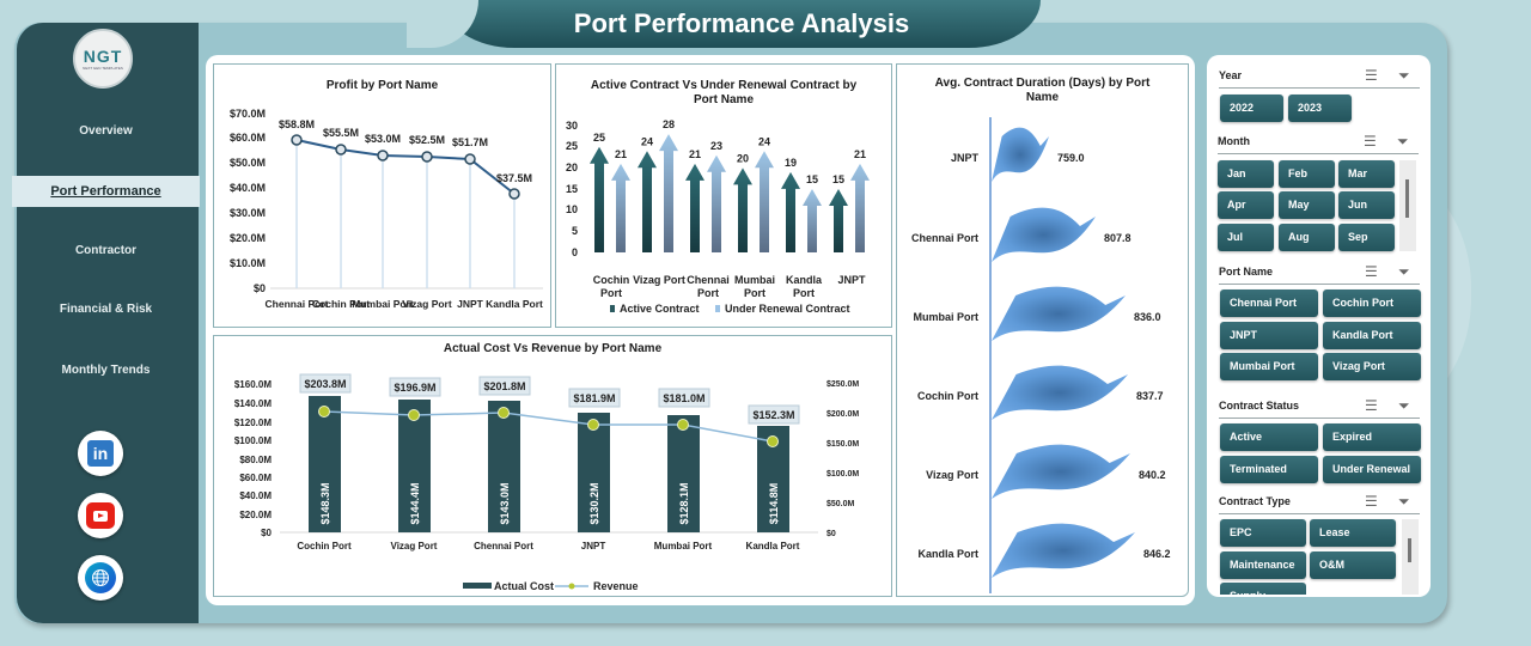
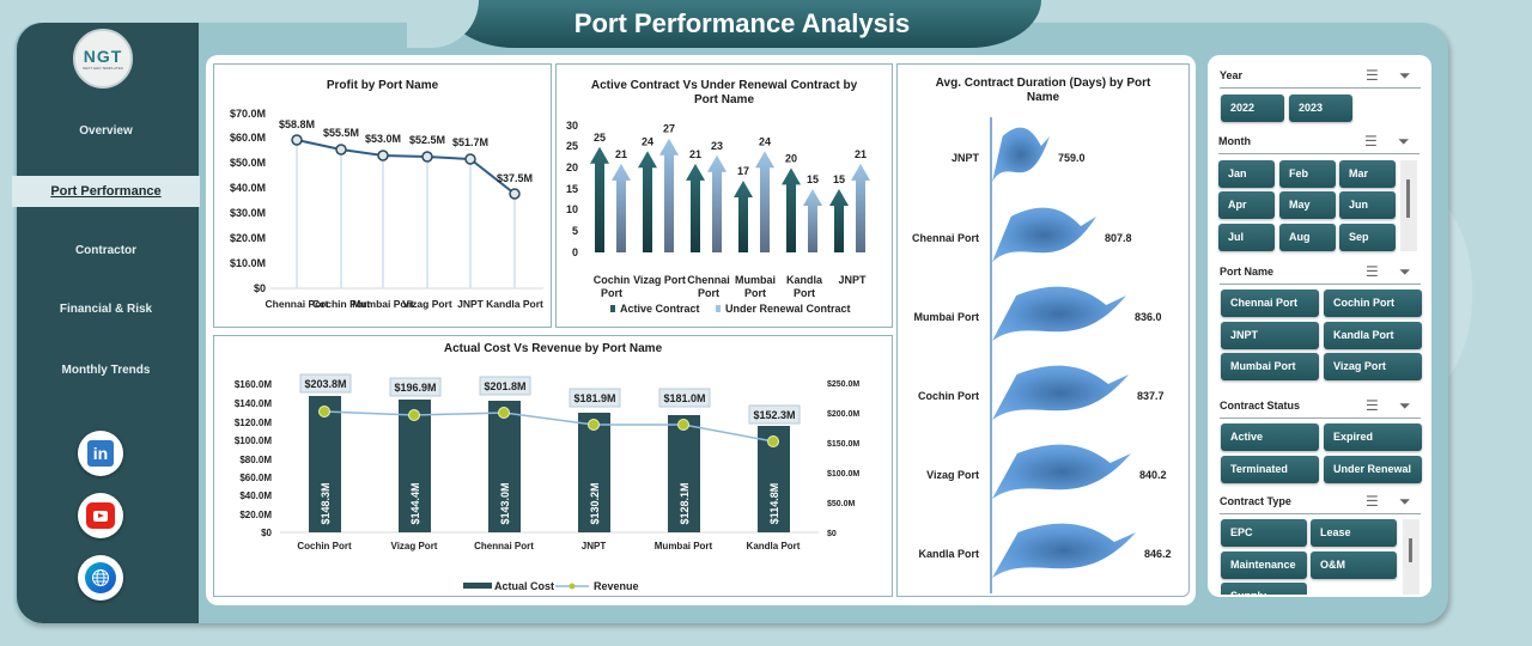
Active Contract Vs Under Renewal Contract by Port Name/Under Renewal Contract/Vizag Port: 28 -> 27
Active Contract Vs Under Renewal Contract by Port Name/Active Contract/Mumbai Port: 20 -> 17
Active Contract Vs Under Renewal Contract by Port Name/Active Contract/Kandla Port: 19 -> 20
